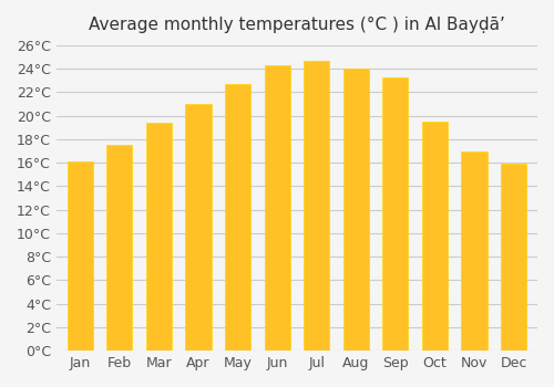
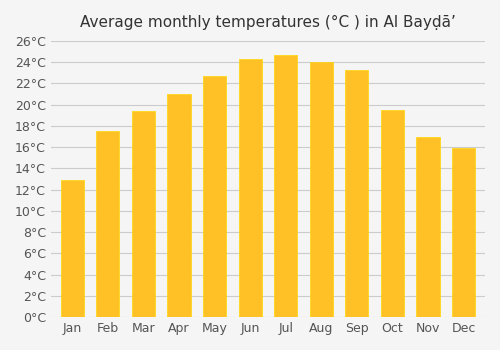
Jan: 16.1°C -> 12.9°C
